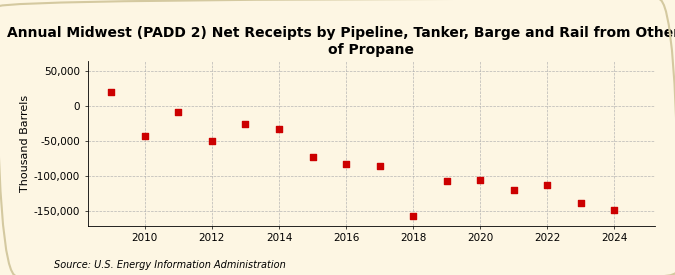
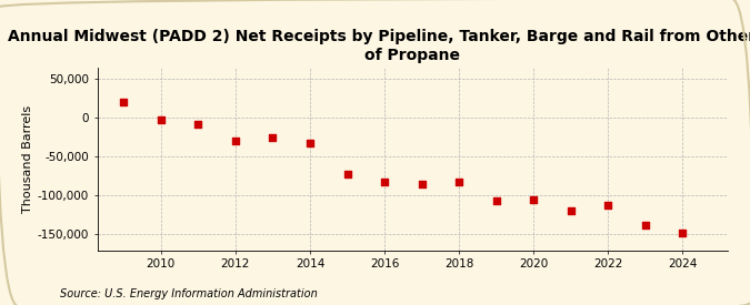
2010: -42,000 -> -2,000
2012: -50,000 -> -30,000
2018: -156,000 -> -83,000
